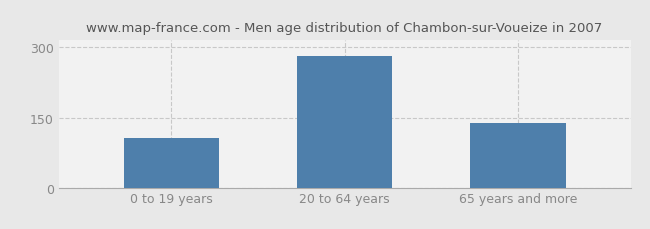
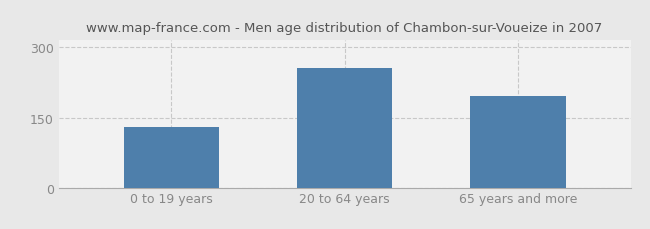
0 to 19 years: 107 -> 130
20 to 64 years: 281 -> 255
65 years and more: 138 -> 195
